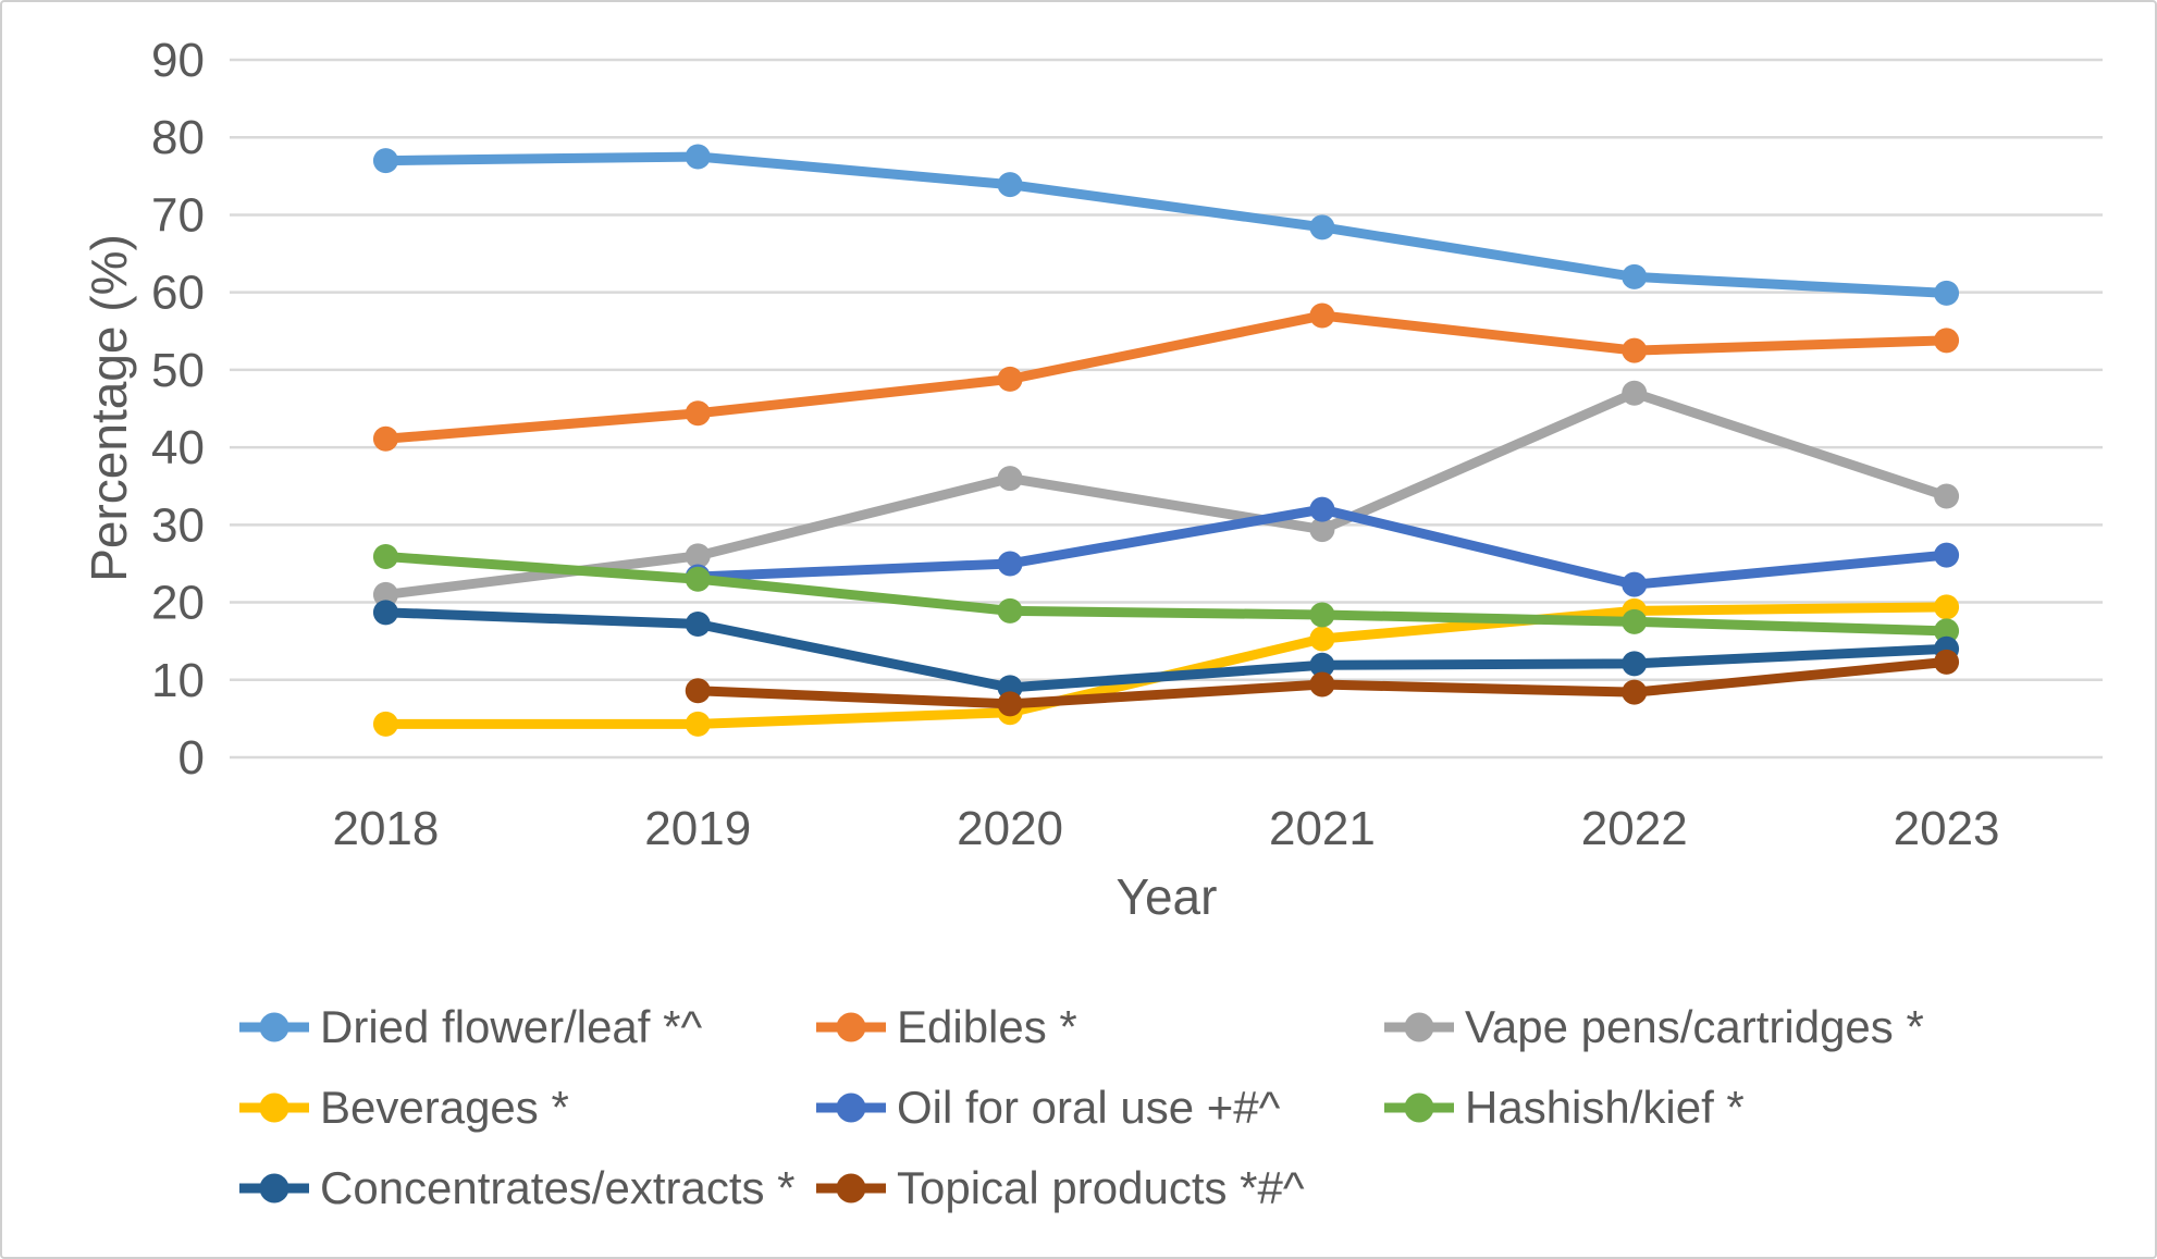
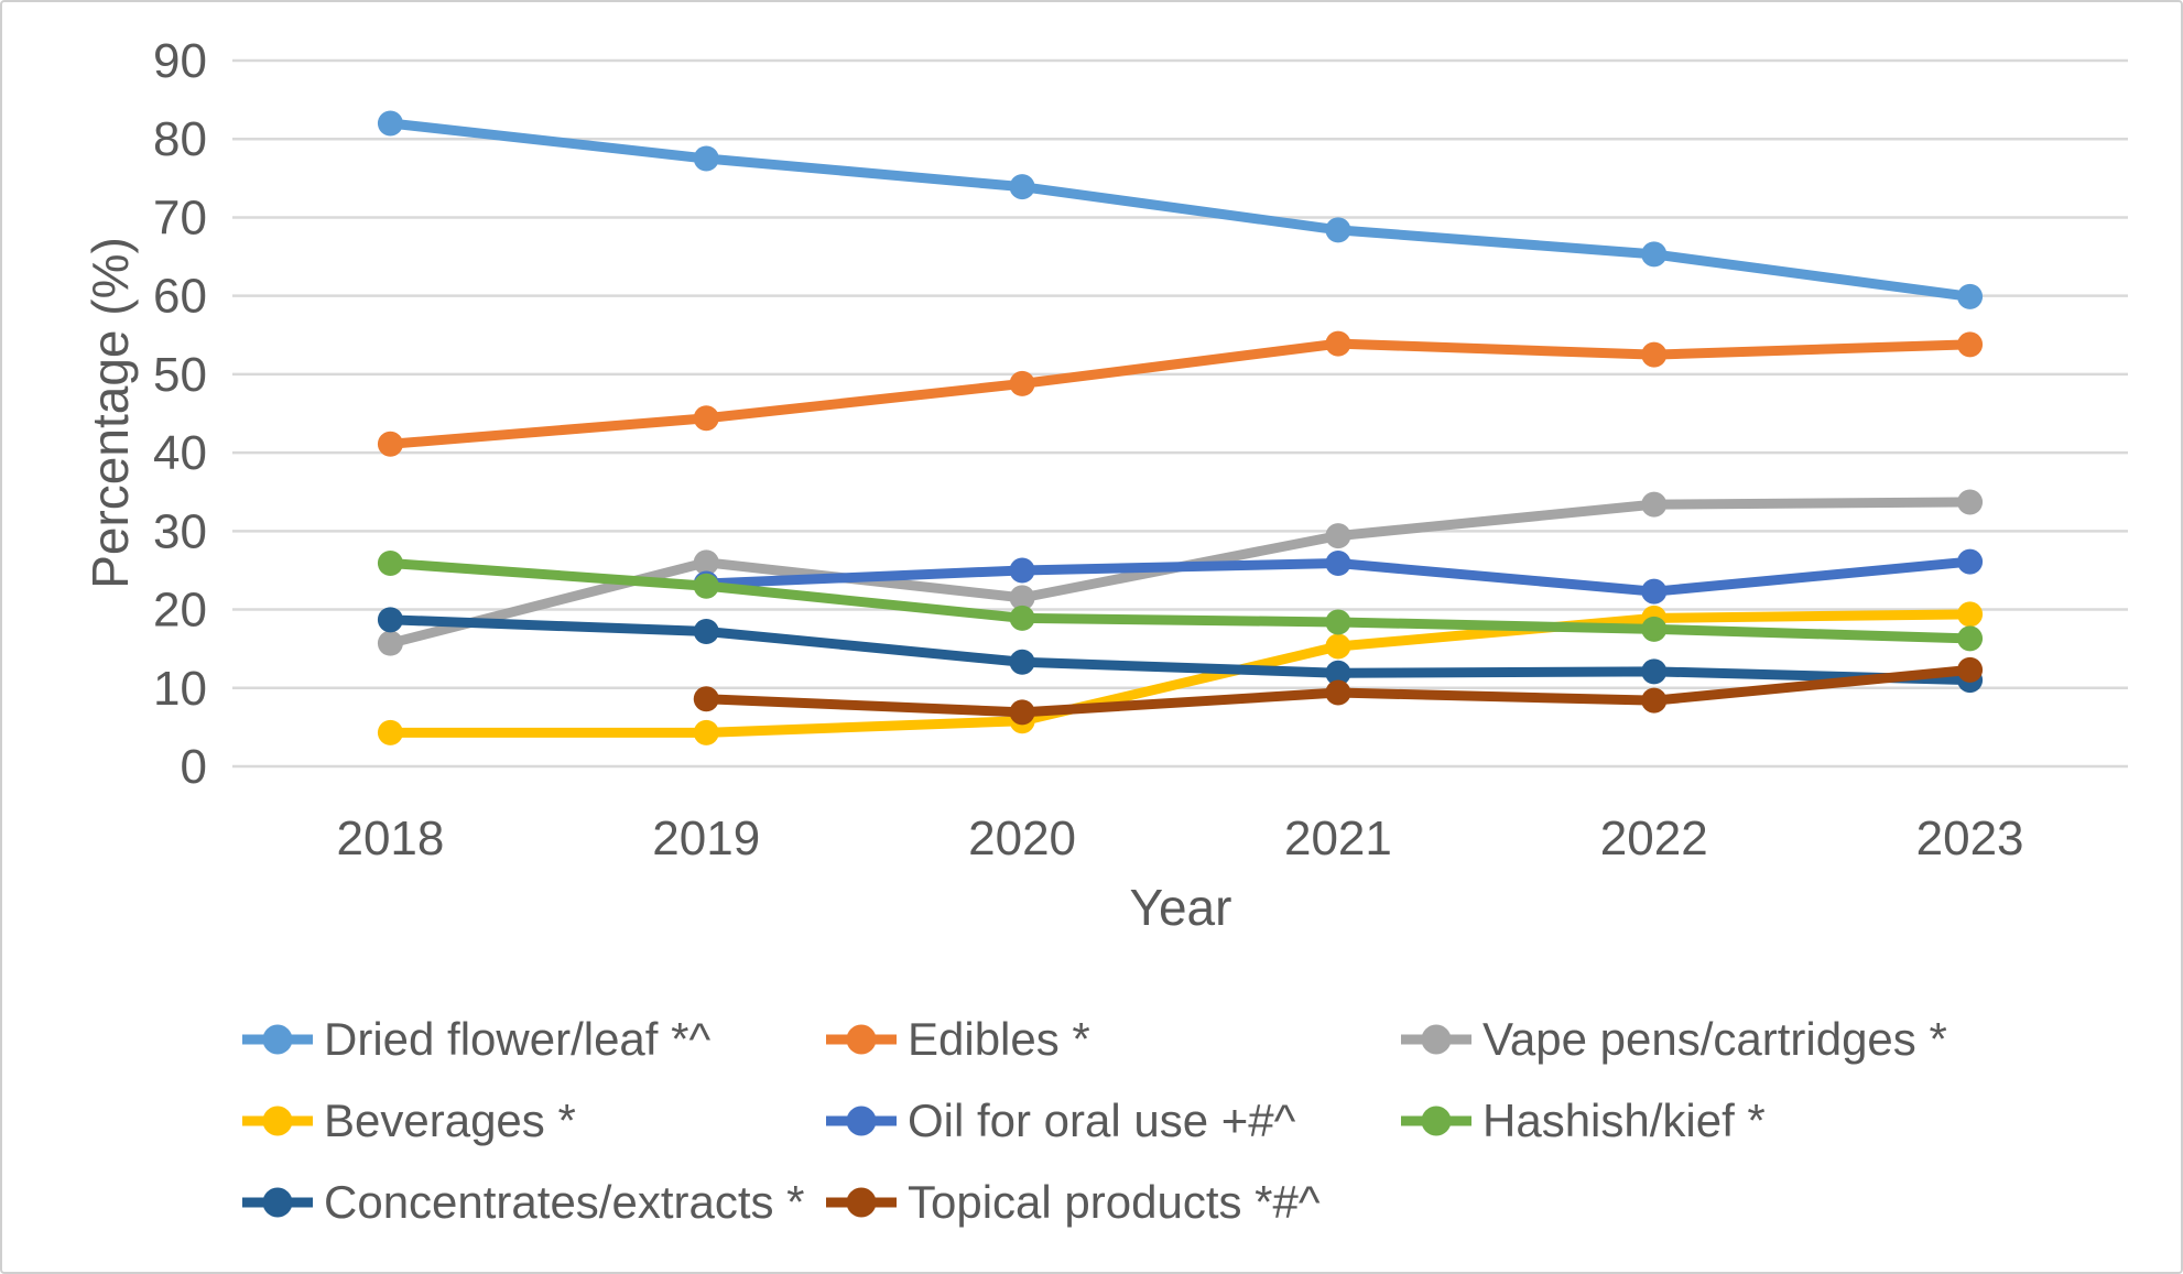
Dried flower/leaf *^/2018: 77 -> 82
Vape pens/cartridges */2018: 21 -> 16
Vape pens/cartridges */2020: 36 -> 22
Concentrates/extracts */2020: 9 -> 13
Edibles */2021: 57 -> 54
Oil for oral use +#^/2021: 32 -> 26
Dried flower/leaf *^/2022: 62 -> 65
Vape pens/cartridges */2022: 47 -> 33
Concentrates/extracts */2023: 14 -> 11
